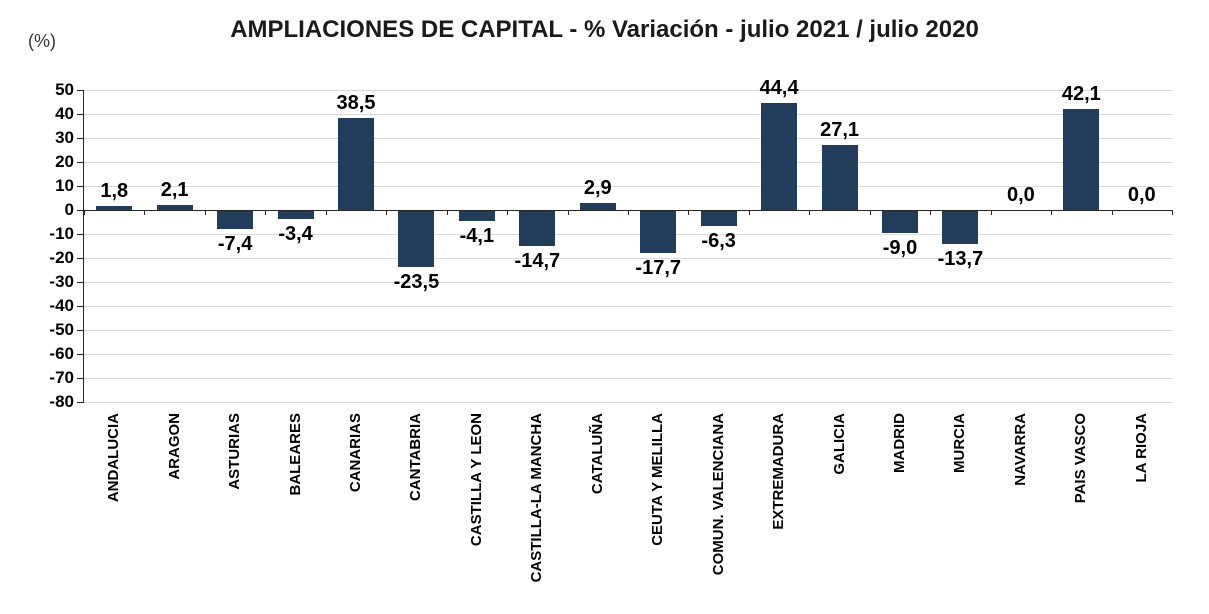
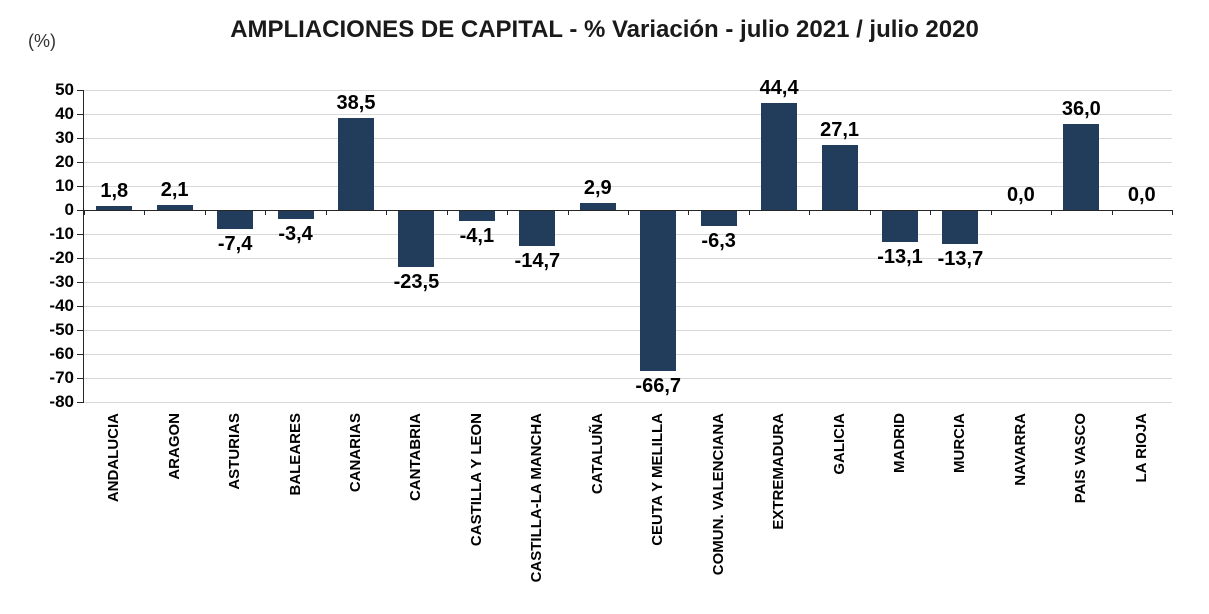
CEUTA Y MELILLA: -17,7 -> -66,7
MADRID: -9,0 -> -13,1
PAIS VASCO: 42,1 -> 36,0
